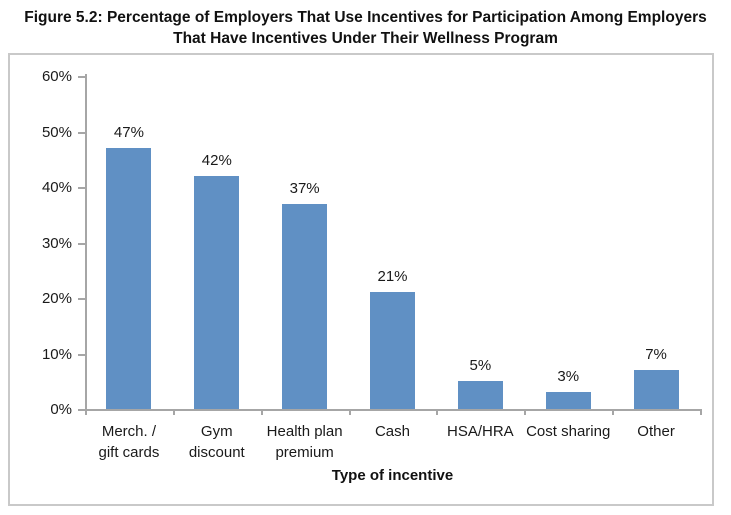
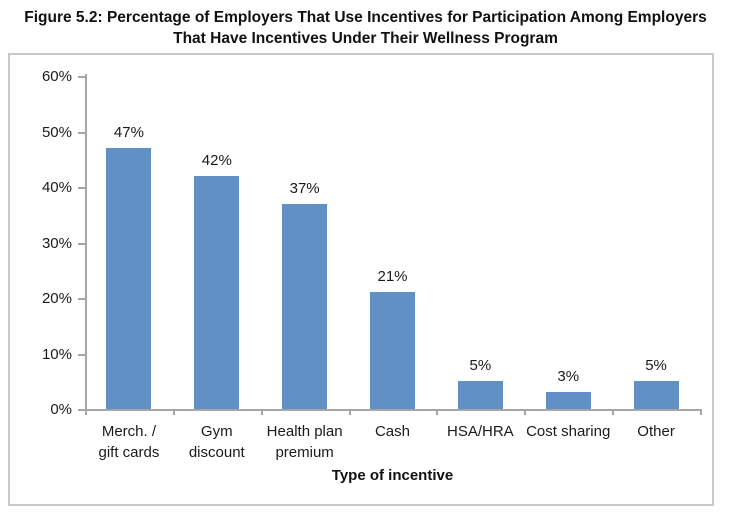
Other: 7% -> 5%
